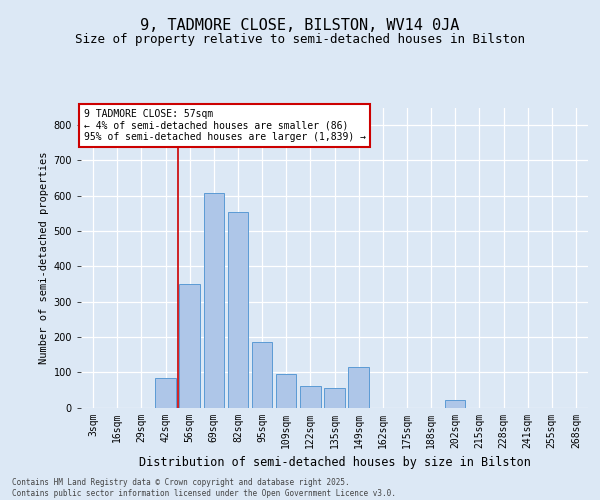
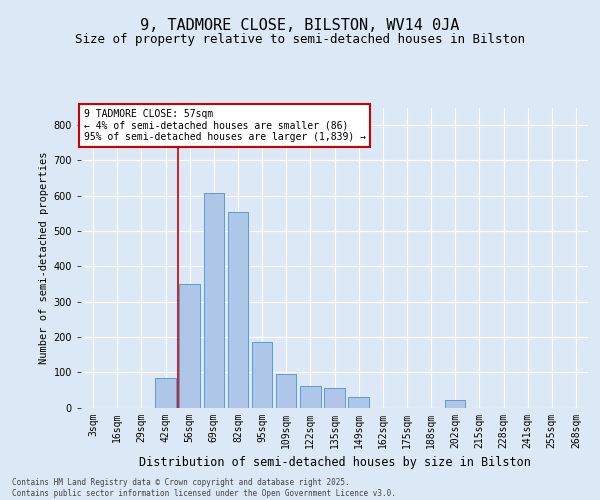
149sqm: 115 -> 30
